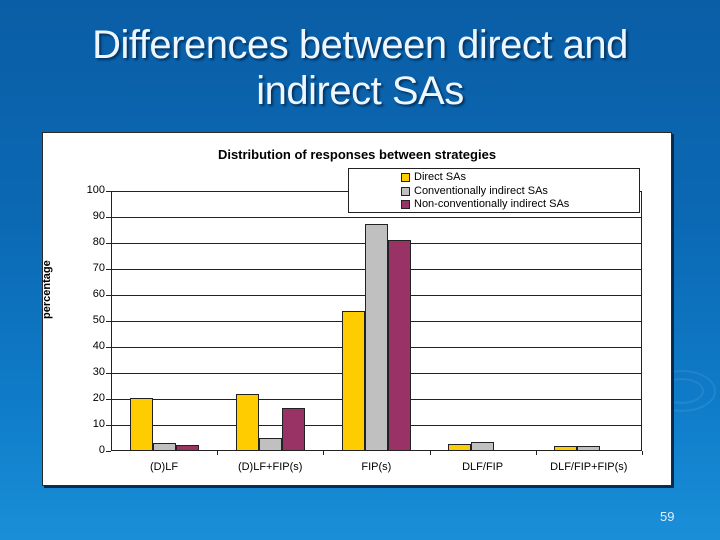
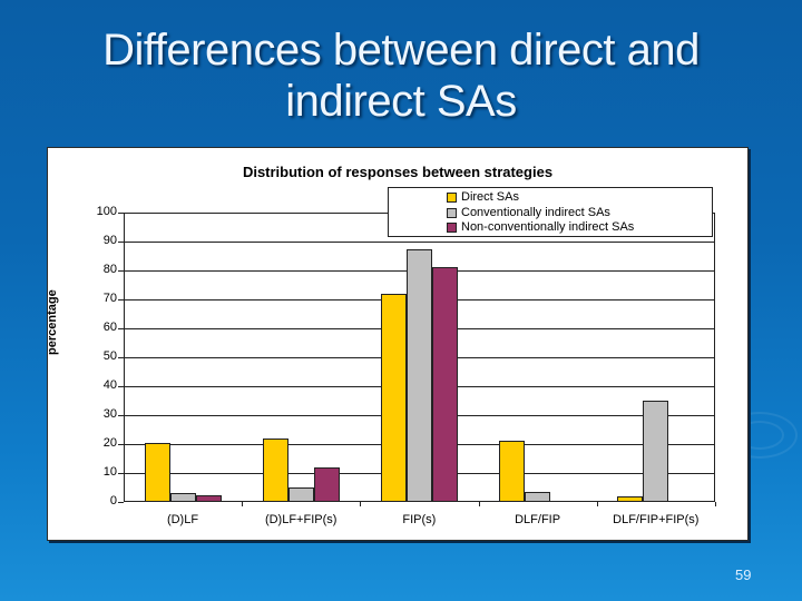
Non-conventionally indirect SAs/(D)LF+FIP(s): 17 -> 12
Direct SAs/FIP(s): 54 -> 72
Direct SAs/DLF/FIP: 3 -> 21
Conventionally indirect SAs/DLF/FIP+FIP(s): 2 -> 35
